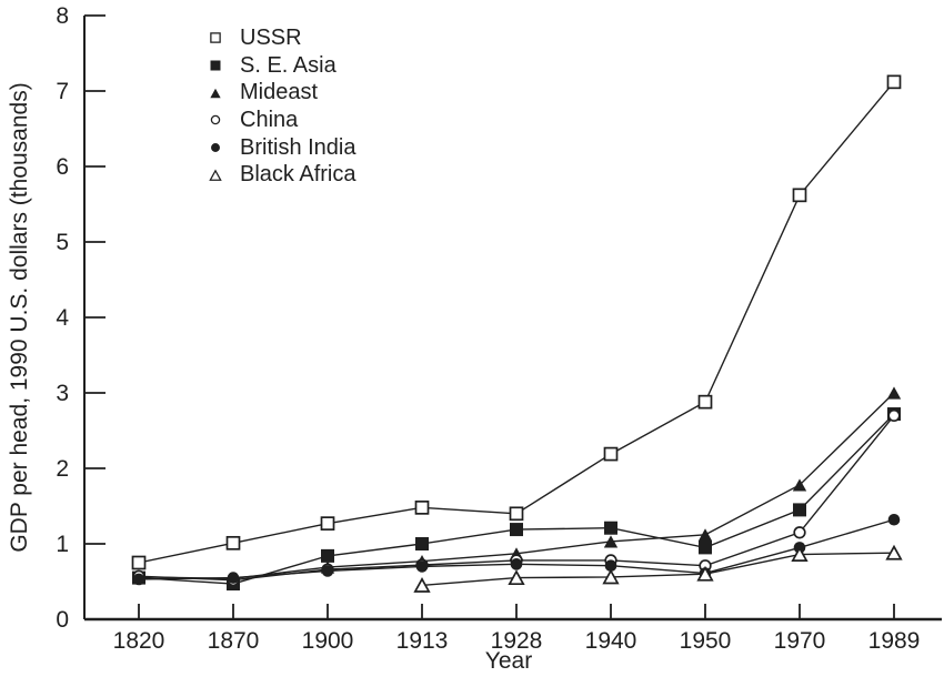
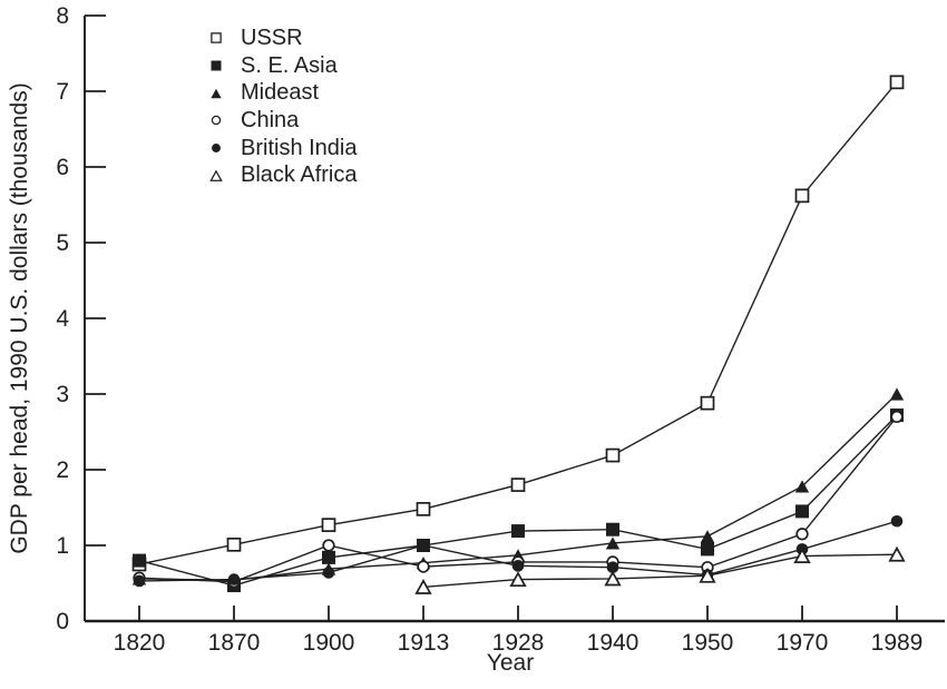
S. E. Asia/1820: 0.6 -> 0.8
China/1900: 0.7 -> 1.0
British India/1913: 0.7 -> 1.0
USSR/1928: 1.4 -> 1.8
